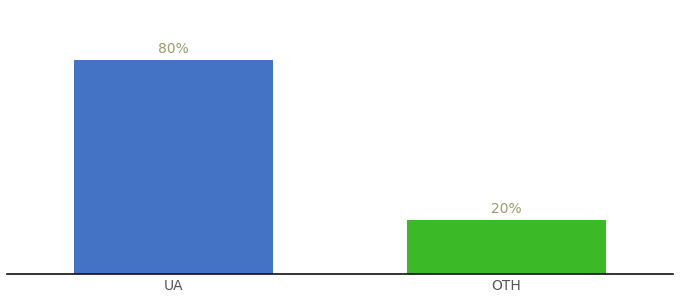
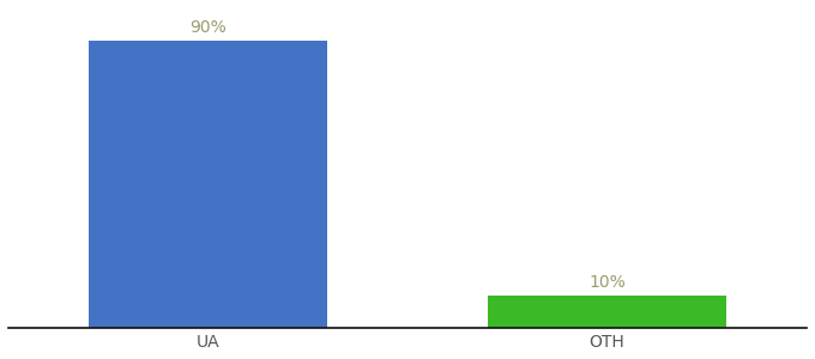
UA: 80% -> 90%
OTH: 20% -> 10%
